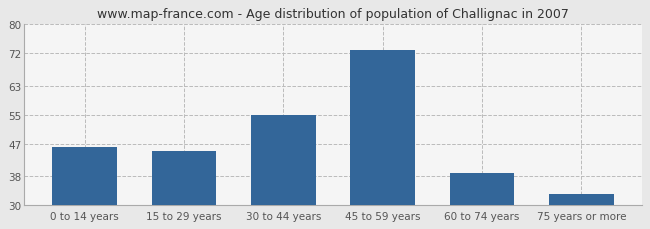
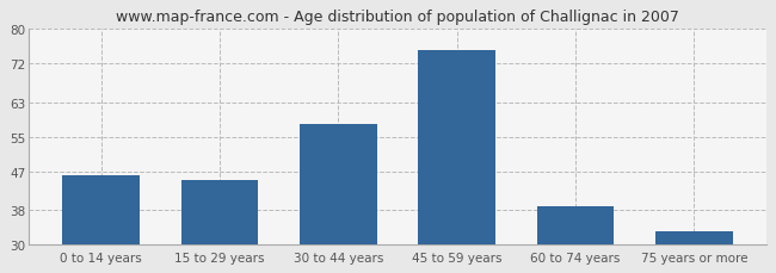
30 to 44 years: 55 -> 58
45 to 59 years: 73 -> 75
